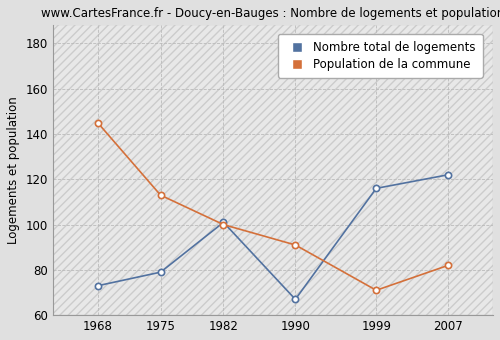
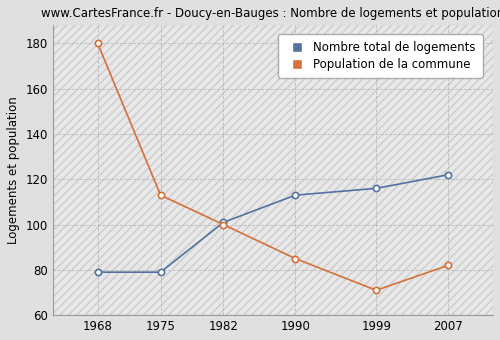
Nombre total de logements/1968: 73 -> 79
Population de la commune/1968: 145 -> 180
Nombre total de logements/1990: 67 -> 113
Population de la commune/1990: 91 -> 85
